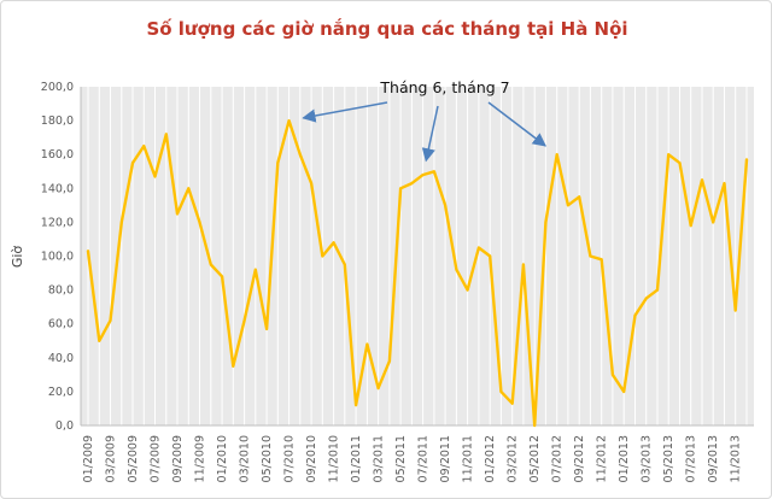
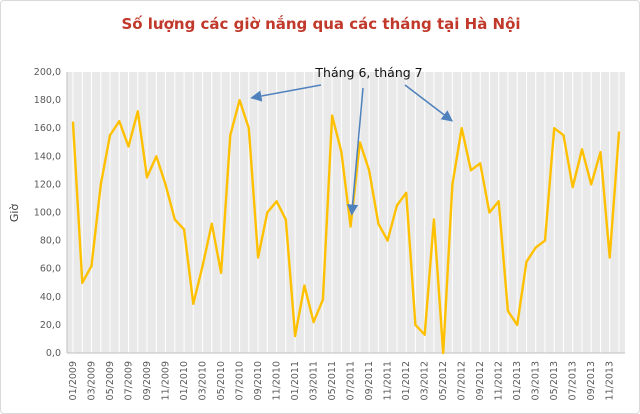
01/2009: 103 -> 164
09/2010: 143 -> 68
05/2011: 140 -> 169
07/2011: 148 -> 90
01/2012: 100 -> 114
11/2012: 98 -> 108
